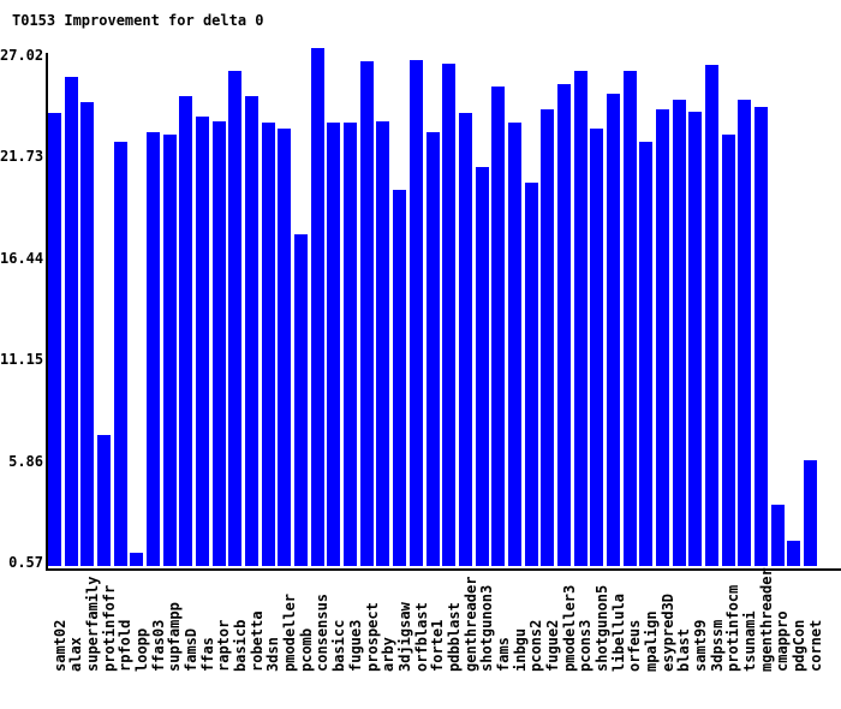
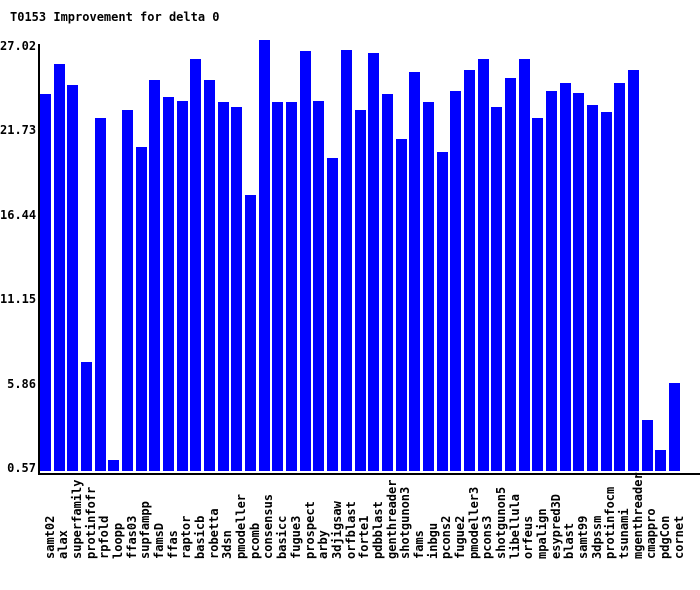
supfampp: 22.9 -> 20.7
3dpssm: 26.5 -> 23.3
mgenthreader: 24.3 -> 25.5
